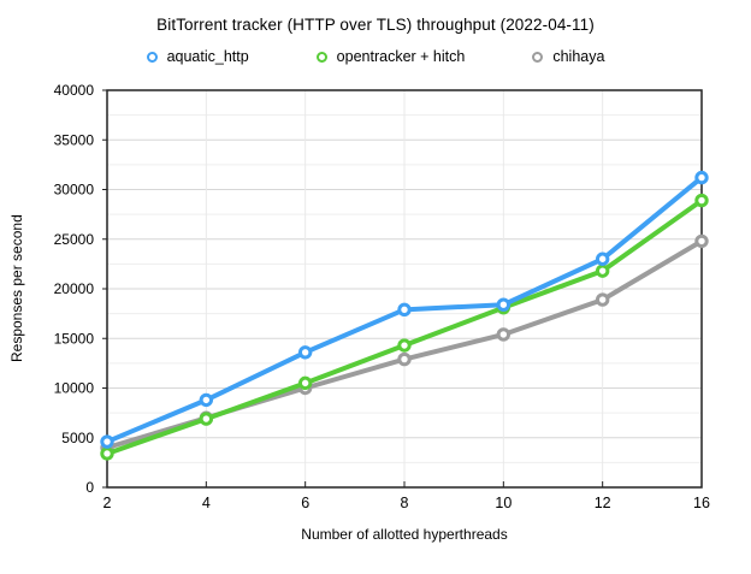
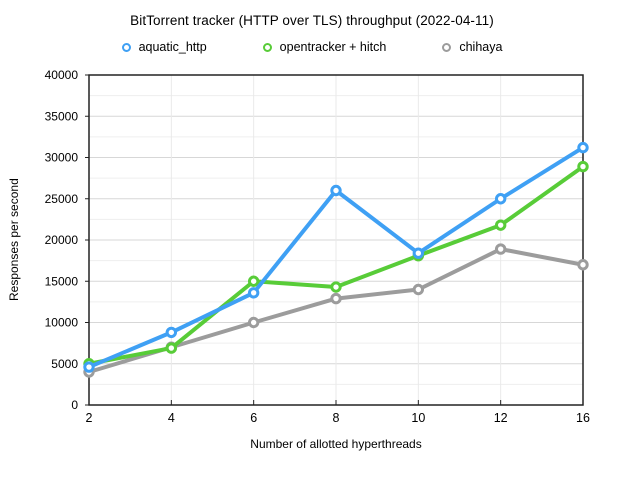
opentracker + hitch/2: 3000 -> 5000
opentracker + hitch/6: 10000 -> 15000
aquatic_http/8: 18000 -> 26000
chihaya/10: 15000 -> 14000
aquatic_http/12: 23000 -> 25000
chihaya/16: 25000 -> 17000
